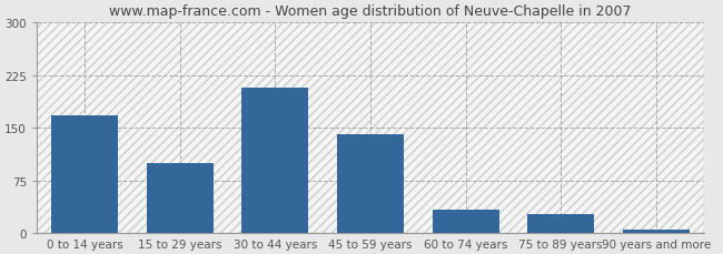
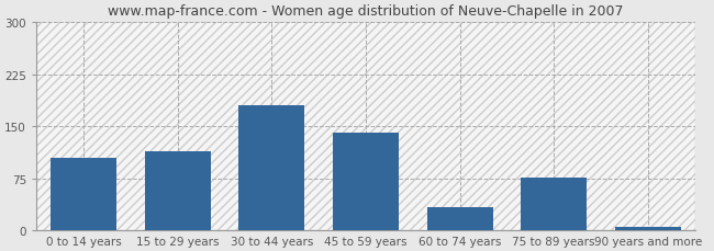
0 to 14 years: 167 -> 104
15 to 29 years: 100 -> 114
30 to 44 years: 207 -> 180
75 to 89 years: 27 -> 76
